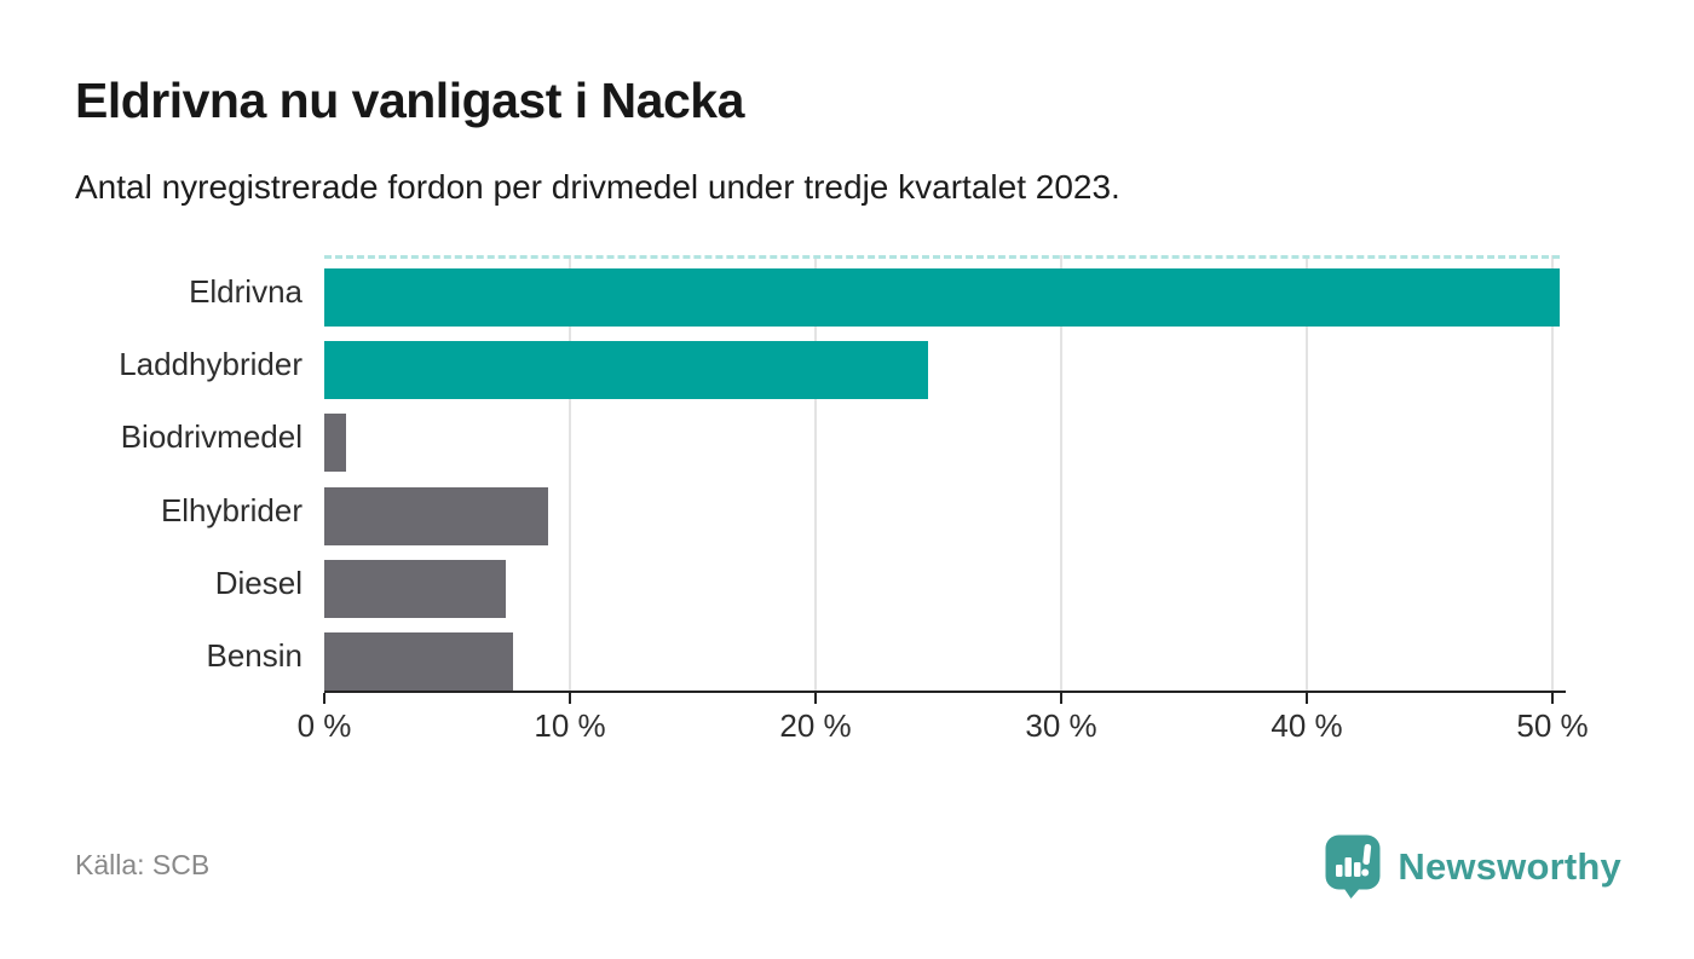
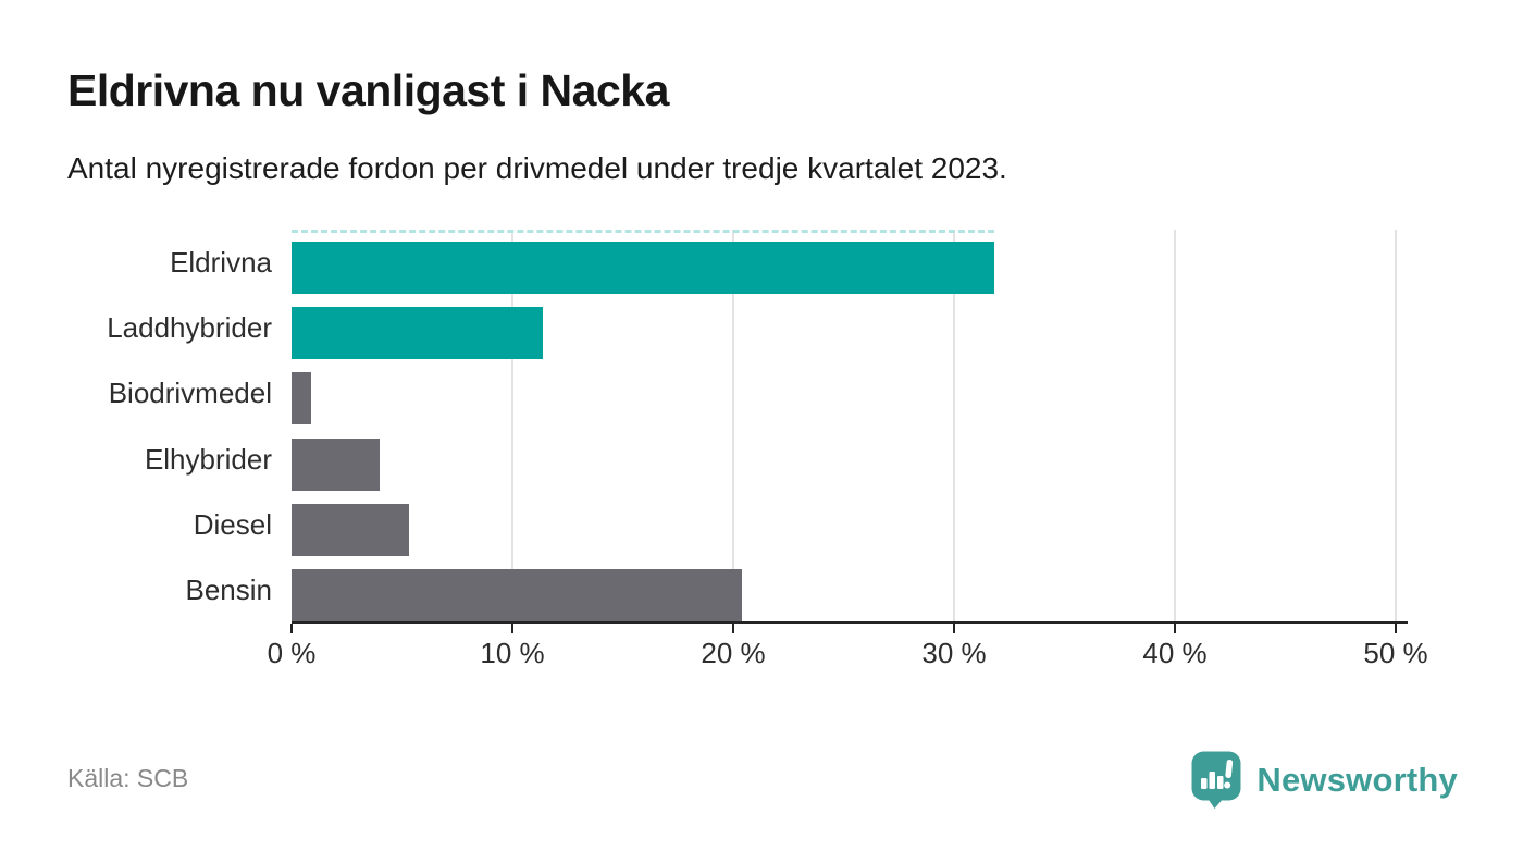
Eldrivna: 50.3% -> 31.8%
Laddhybrider: 24.6% -> 11.4%
Elhybrider: 9.1% -> 4.0%
Diesel: 7.4% -> 5.3%
Bensin: 7.7% -> 20.4%
